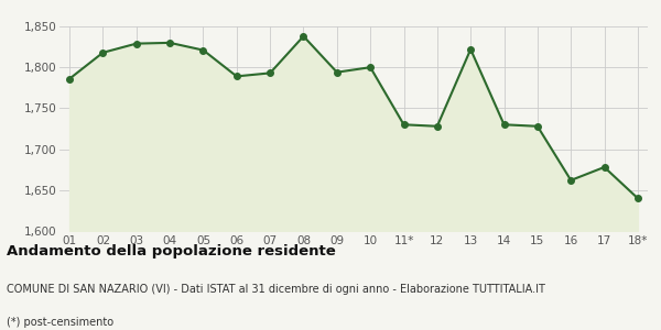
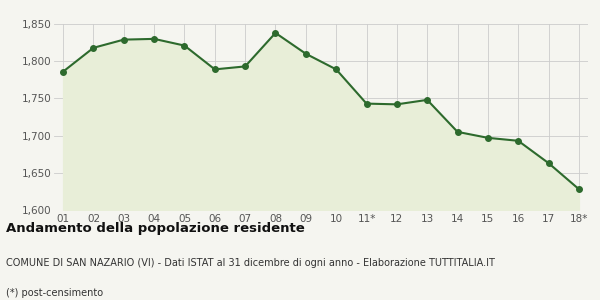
09: 1,794 -> 1,810
10: 1,800 -> 1,789
11*: 1,730 -> 1,743
12: 1,728 -> 1,742
13: 1,822 -> 1,748
14: 1,730 -> 1,705
15: 1,728 -> 1,697
16: 1,662 -> 1,693
17: 1,678 -> 1,663
18*: 1,640 -> 1,628
